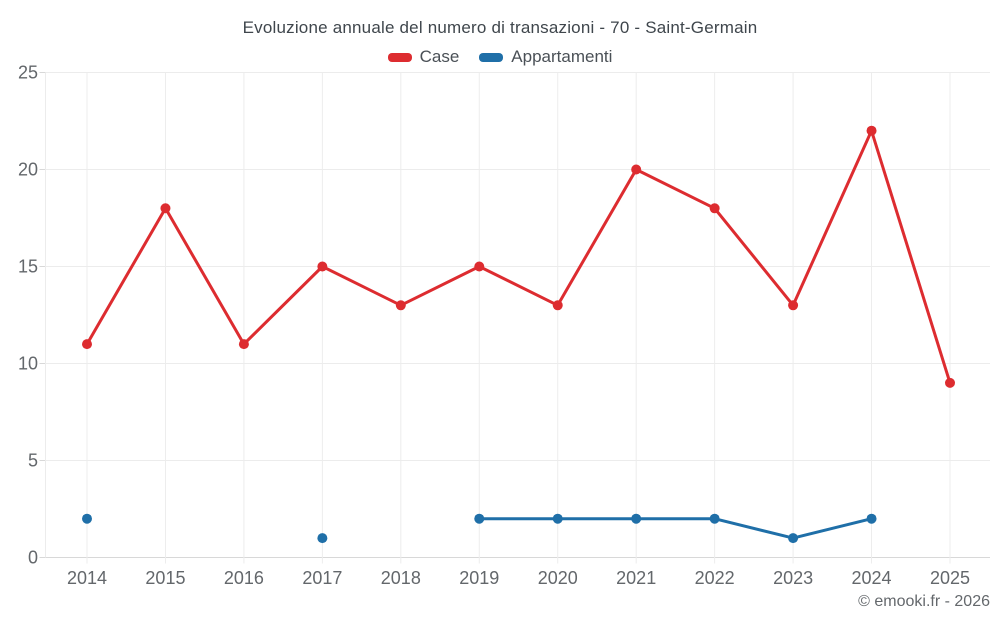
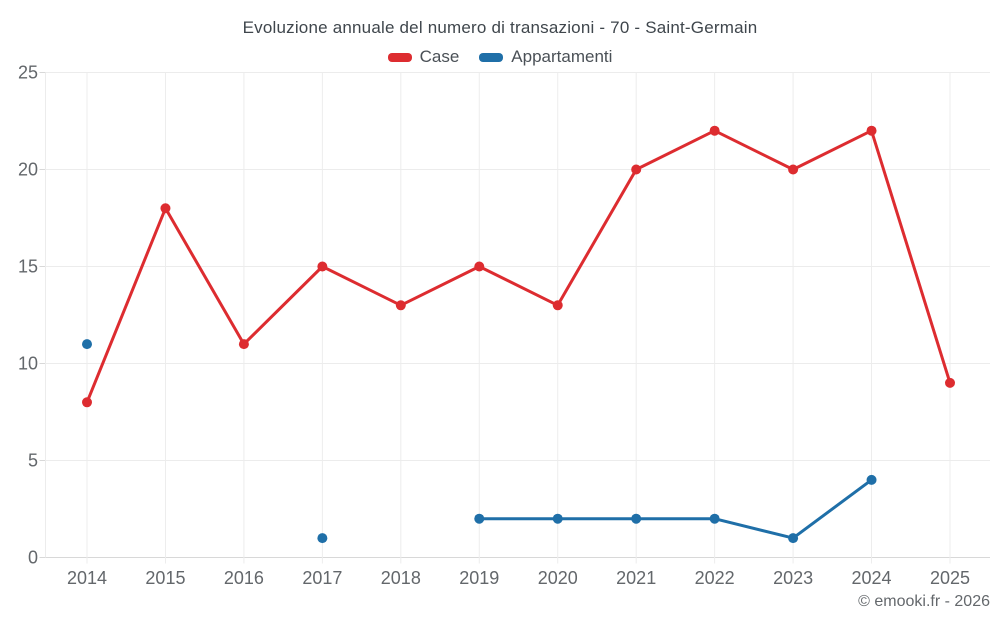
Case/2014: 11 -> 8
Appartamenti/2014: 2 -> 11
Case/2022: 18 -> 22
Case/2023: 13 -> 20
Appartamenti/2024: 2 -> 4
